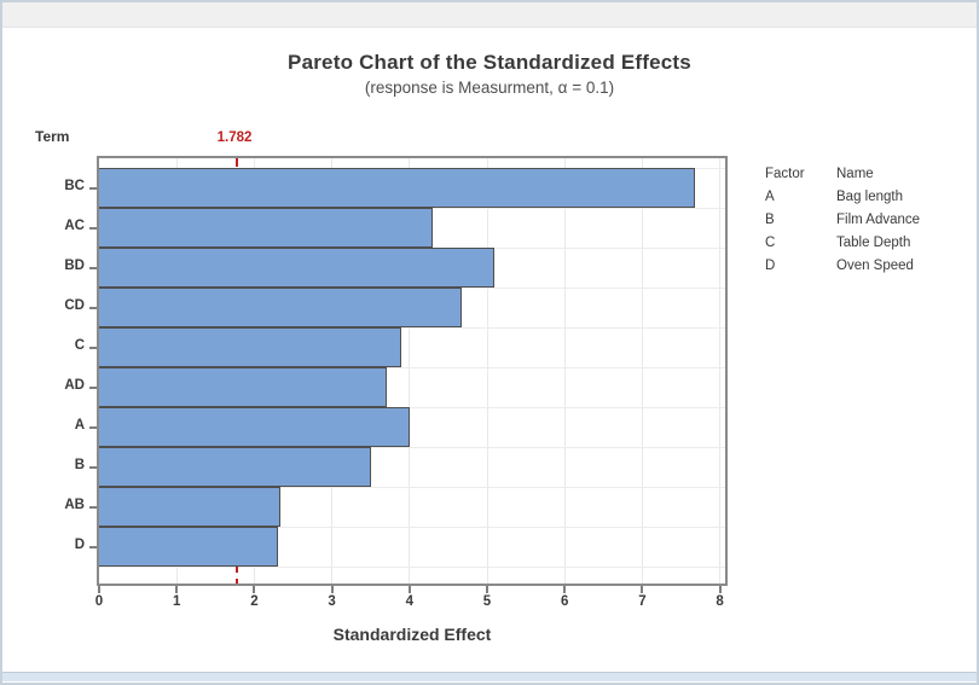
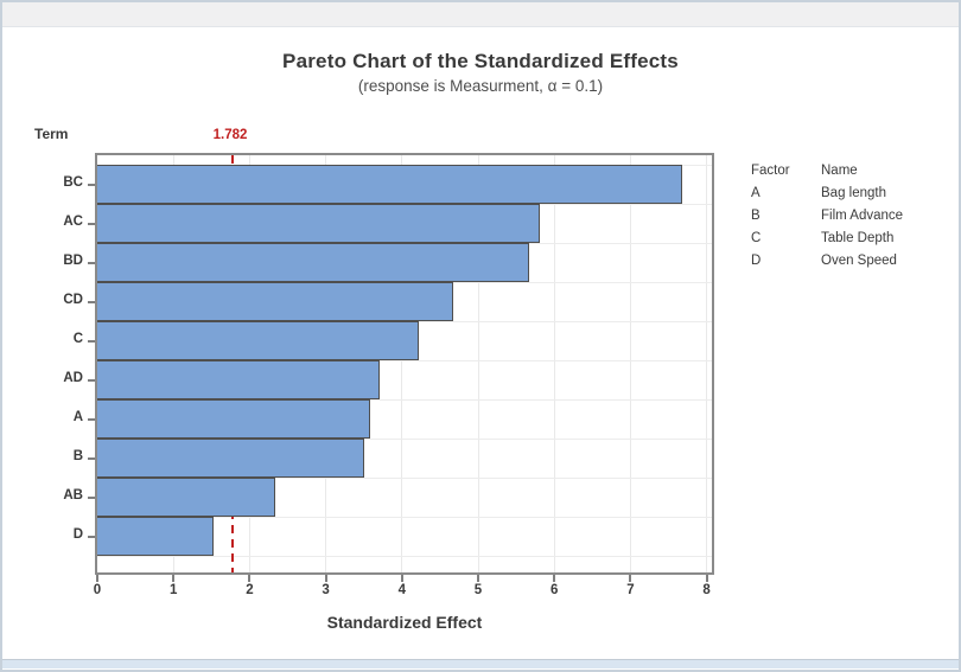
AC: 4.3 -> 5.8
BD: 5.1 -> 5.7
C: 3.9 -> 4.2
A: 4.0 -> 3.6
D: 2.3 -> 1.5
